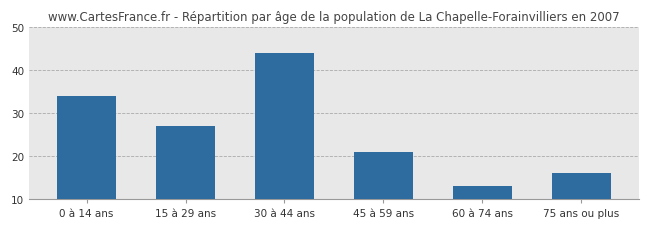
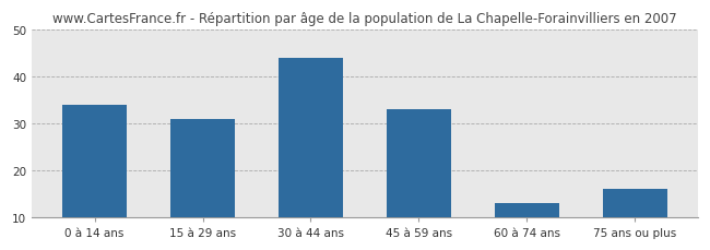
15 à 29 ans: 27 -> 31
45 à 59 ans: 21 -> 33
